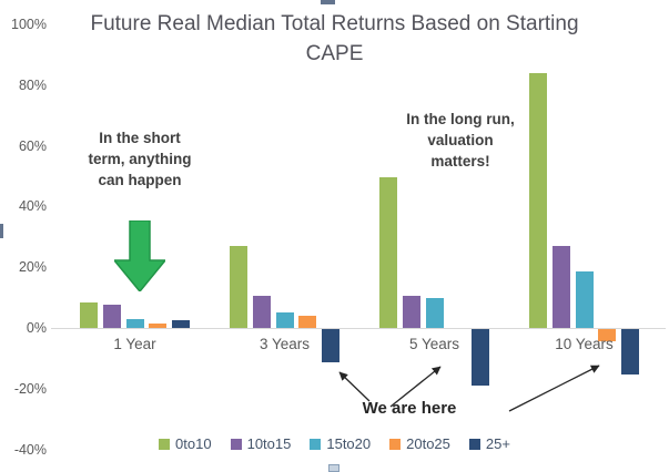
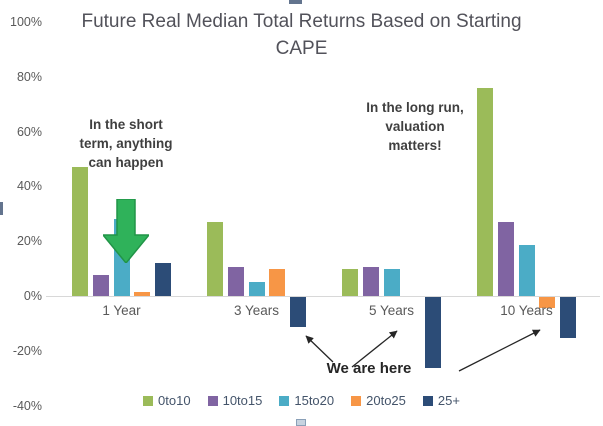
0to10/1 Year: 8% -> 47%
15to20/1 Year: 3% -> 28%
25+/1 Year: 2% -> 12%
20to25/3 Years: 4% -> 10%
0to10/5 Years: 50% -> 10%
25+/5 Years: -18% -> -26%
0to10/10 Years: 84% -> 76%
